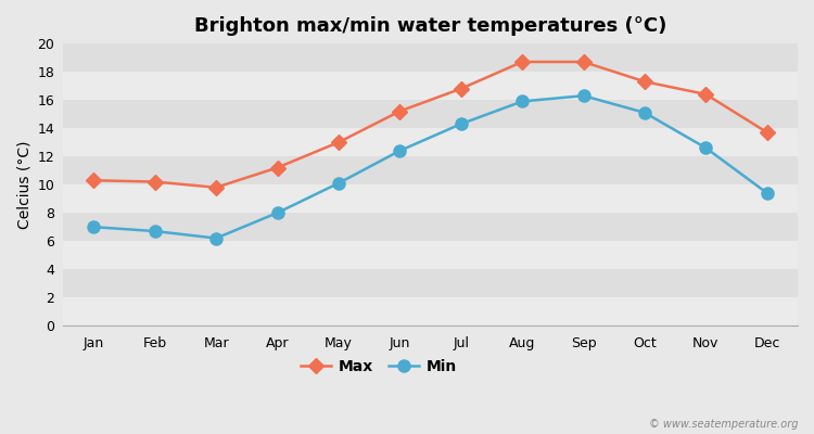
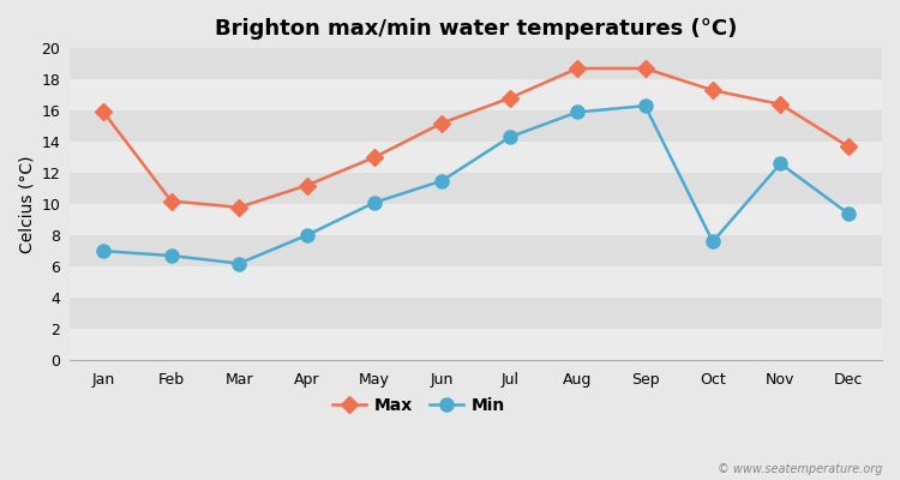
Max/Jan: 10.3 -> 15.9
Min/Jun: 12.4 -> 11.5
Min/Oct: 15.1 -> 7.6
